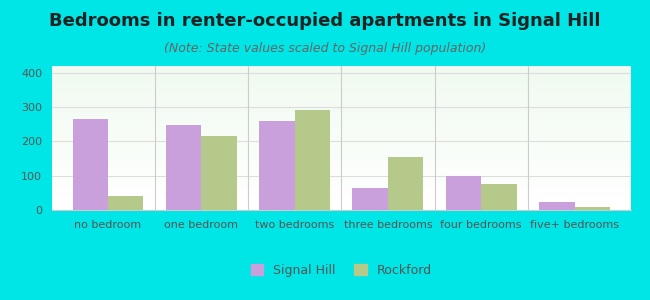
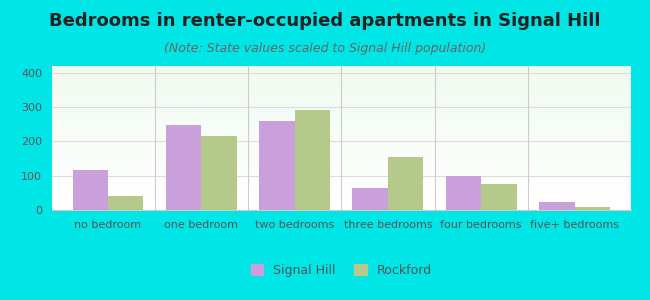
Signal Hill/no bedroom: 265 -> 118
